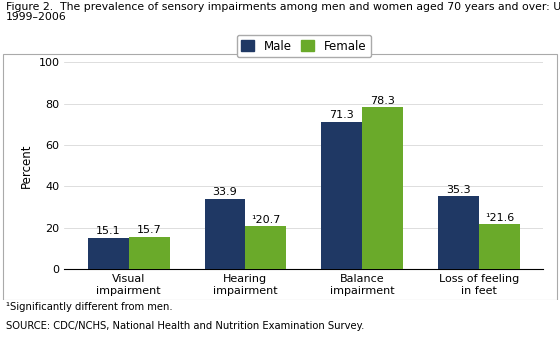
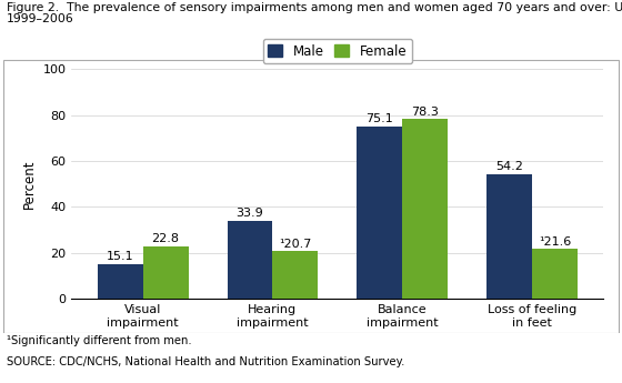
Female/Visual impairment: 15.7 -> 22.8
Male/Balance impairment: 71.3 -> 75.1
Male/Loss of feeling in feet: 35.3 -> 54.2
